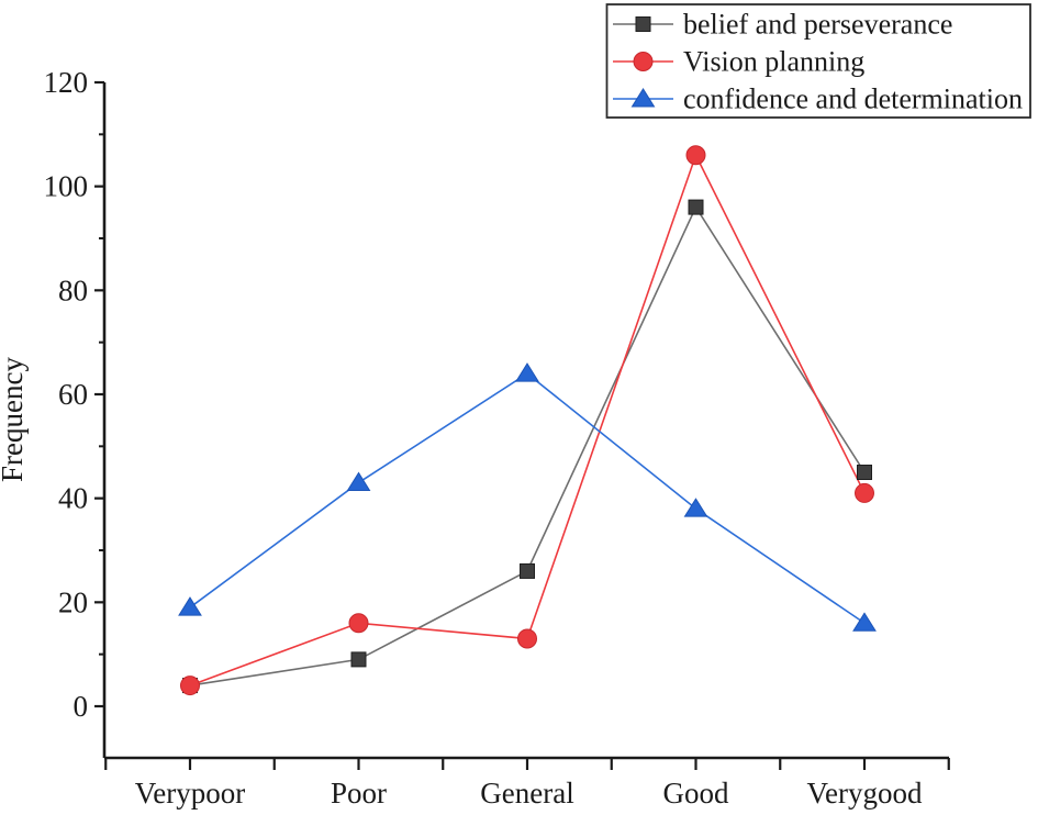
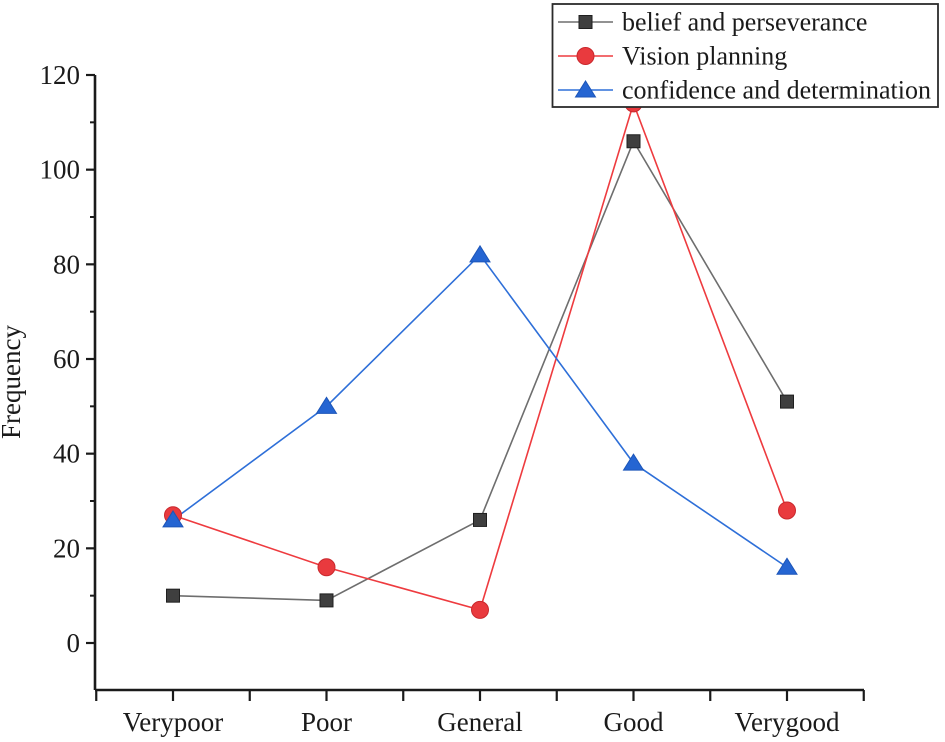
belief and perseverance/Verypoor: 4 -> 10
Vision planning/Verypoor: 4 -> 27
confidence and determination/Verypoor: 19 -> 26
confidence and determination/Poor: 43 -> 50
Vision planning/General: 13 -> 7
confidence and determination/General: 64 -> 82
belief and perseverance/Good: 96 -> 106
Vision planning/Good: 106 -> 114
belief and perseverance/Verygood: 45 -> 51
Vision planning/Verygood: 41 -> 28
